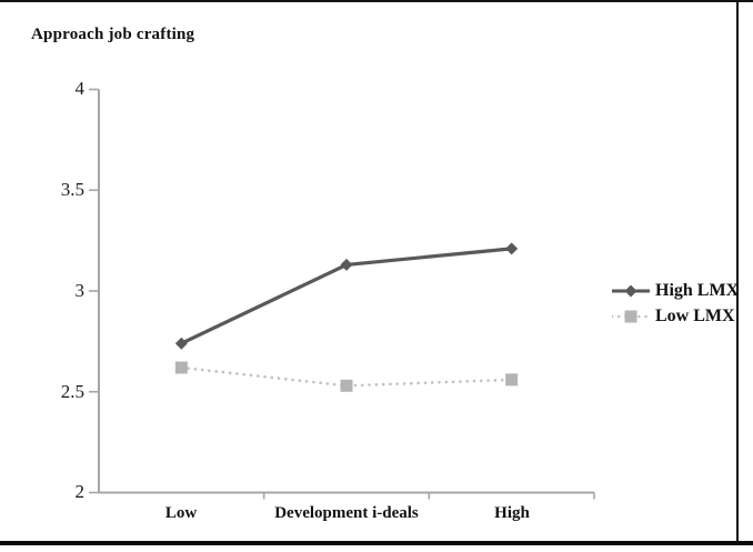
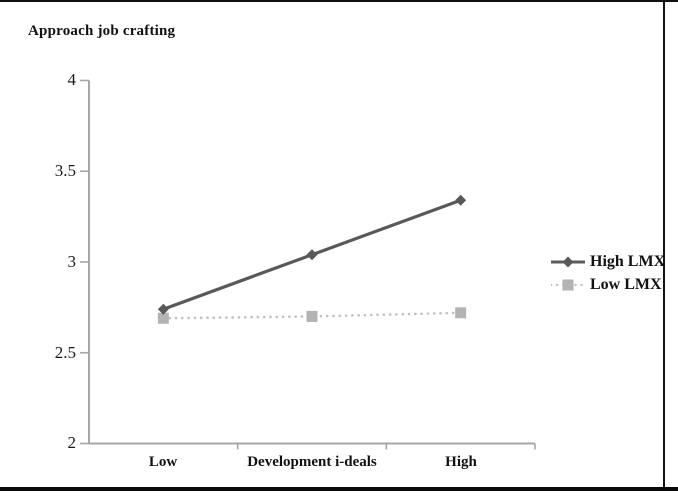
Low LMX/Low: 2.62 -> 2.69
High LMX/Development i-deals: 3.13 -> 3.04
Low LMX/Development i-deals: 2.53 -> 2.70
High LMX/High: 3.21 -> 3.34
Low LMX/High: 2.56 -> 2.72
